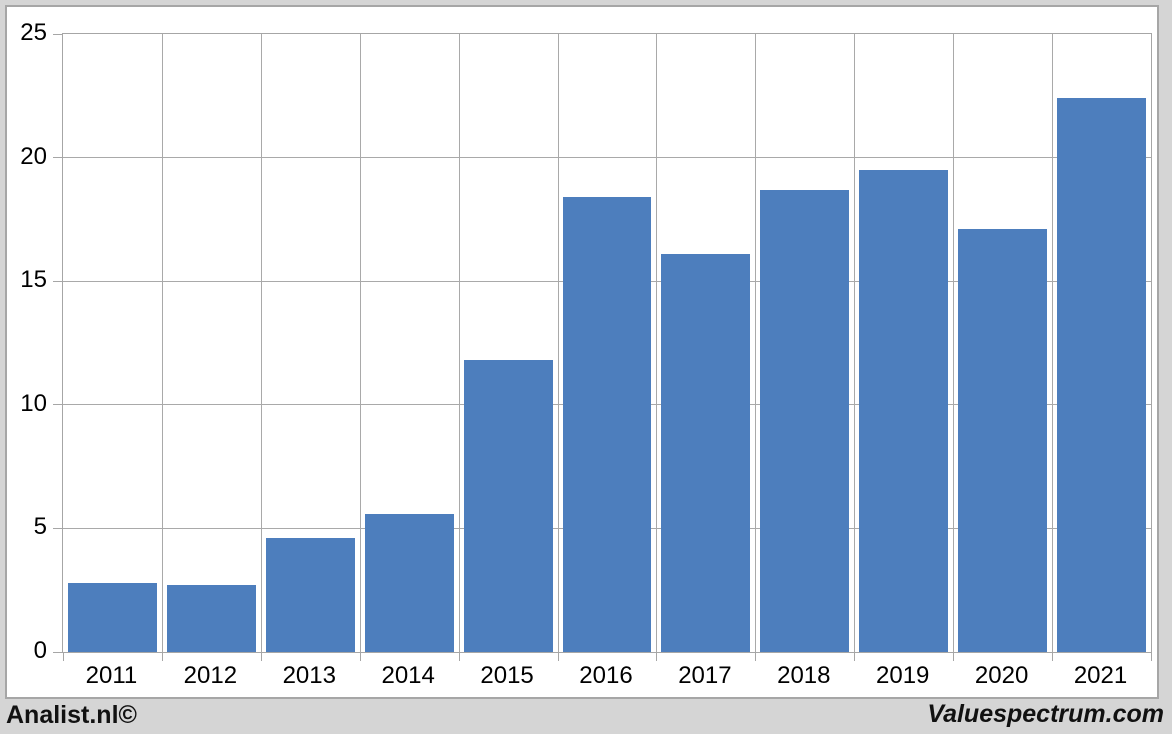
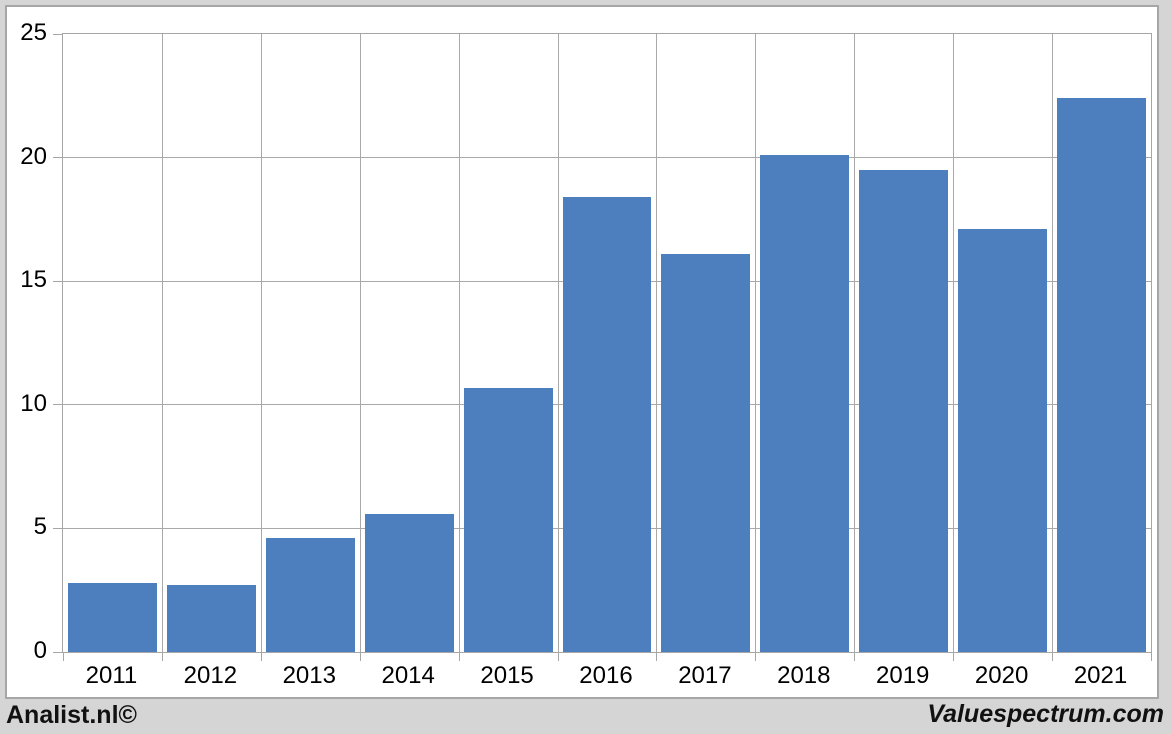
2015: 11.8 -> 10.7
2018: 18.7 -> 20.1
